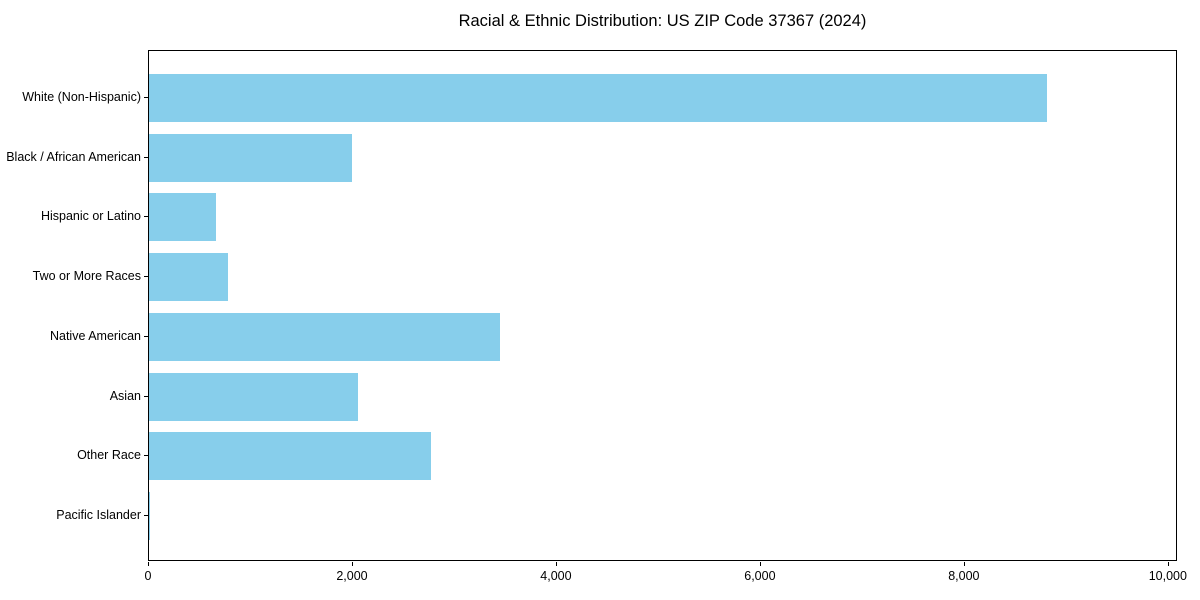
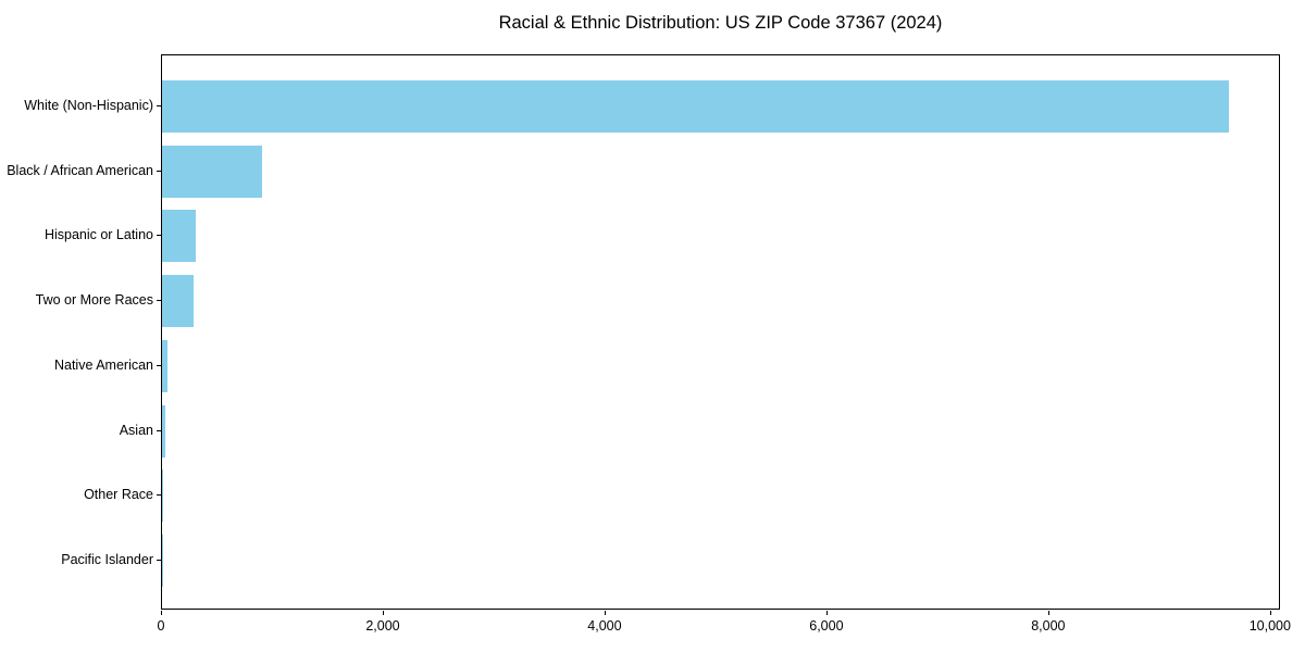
White (Non-Hispanic): 8810 -> 9620
Black / African American: 1990 -> 900
Hispanic or Latino: 660 -> 300
Two or More Races: 770 -> 280
Native American: 3440 -> 50
Asian: 2050 -> 30
Other Race: 2770 -> 10
